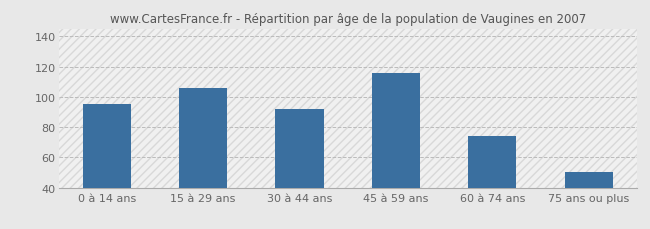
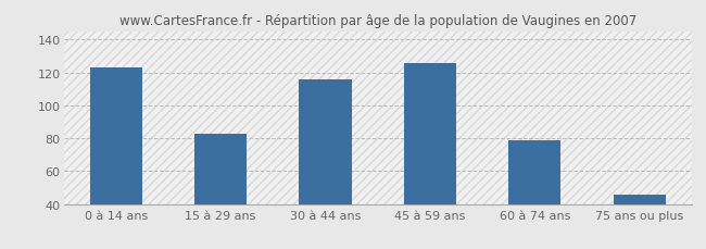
0 à 14 ans: 95 -> 123
15 à 29 ans: 106 -> 83
30 à 44 ans: 92 -> 116
45 à 59 ans: 116 -> 126
60 à 74 ans: 74 -> 79
75 ans ou plus: 50 -> 46
